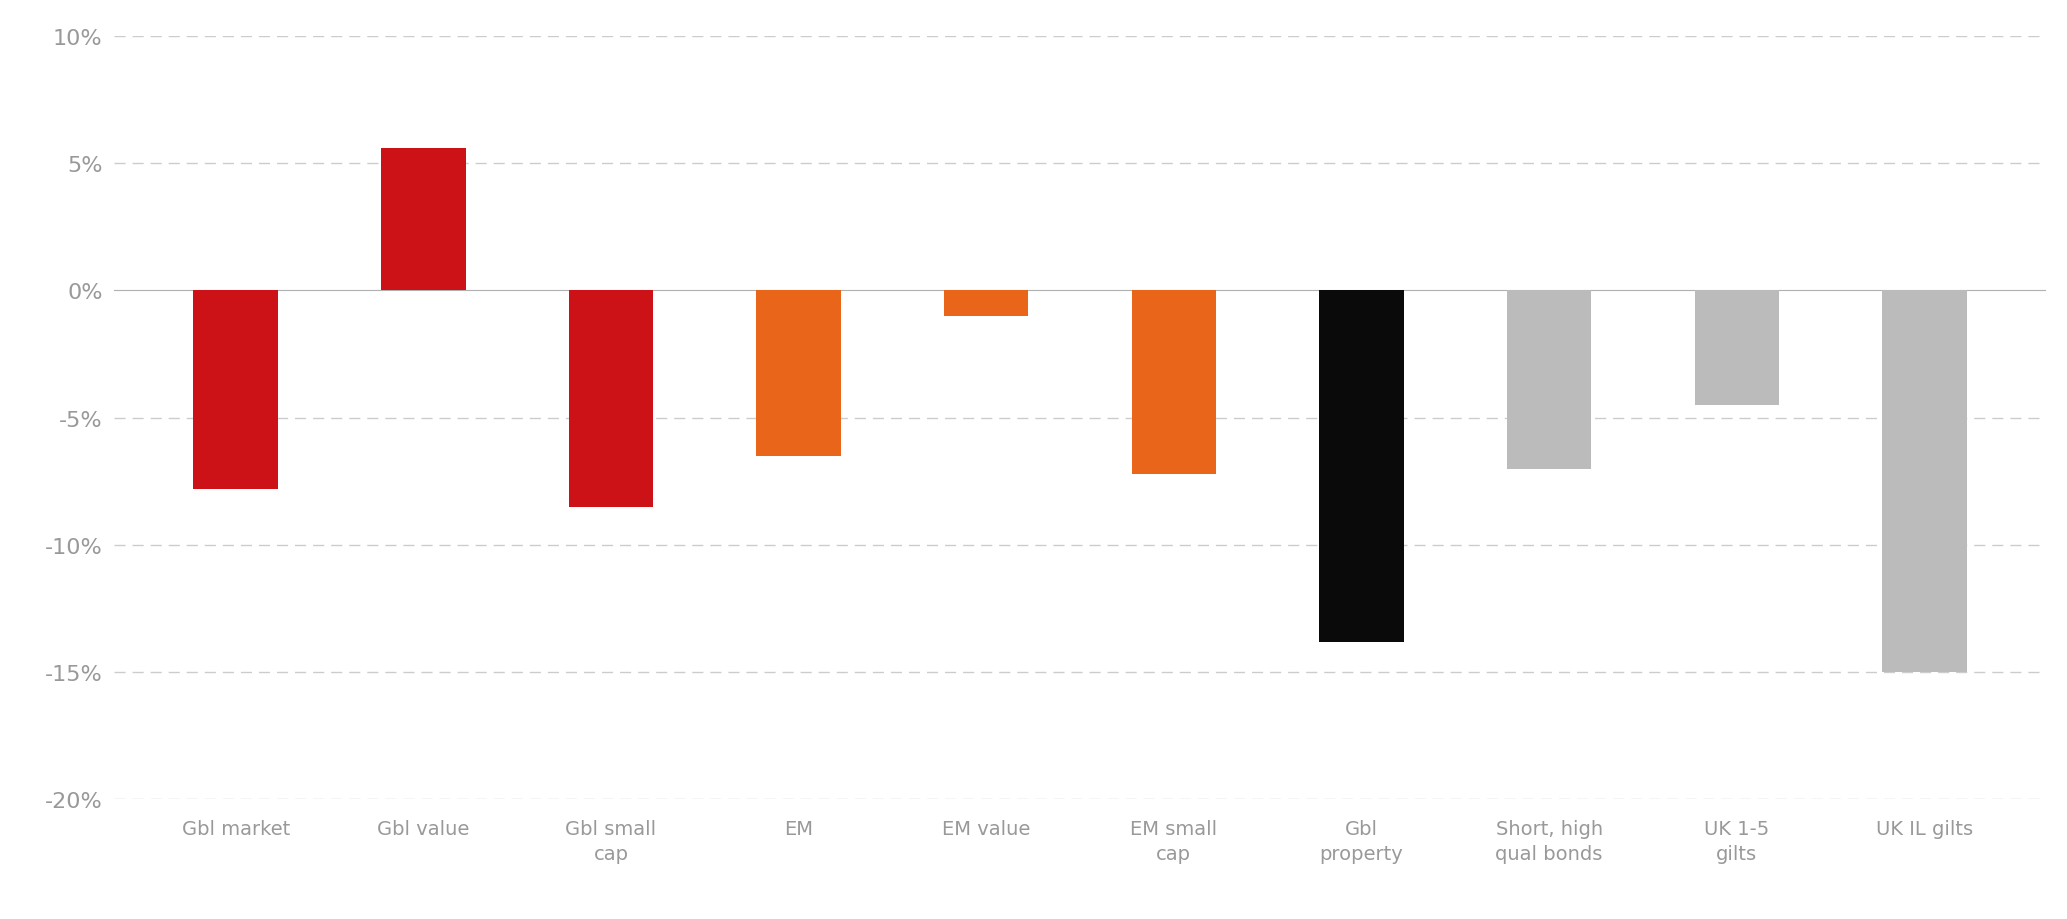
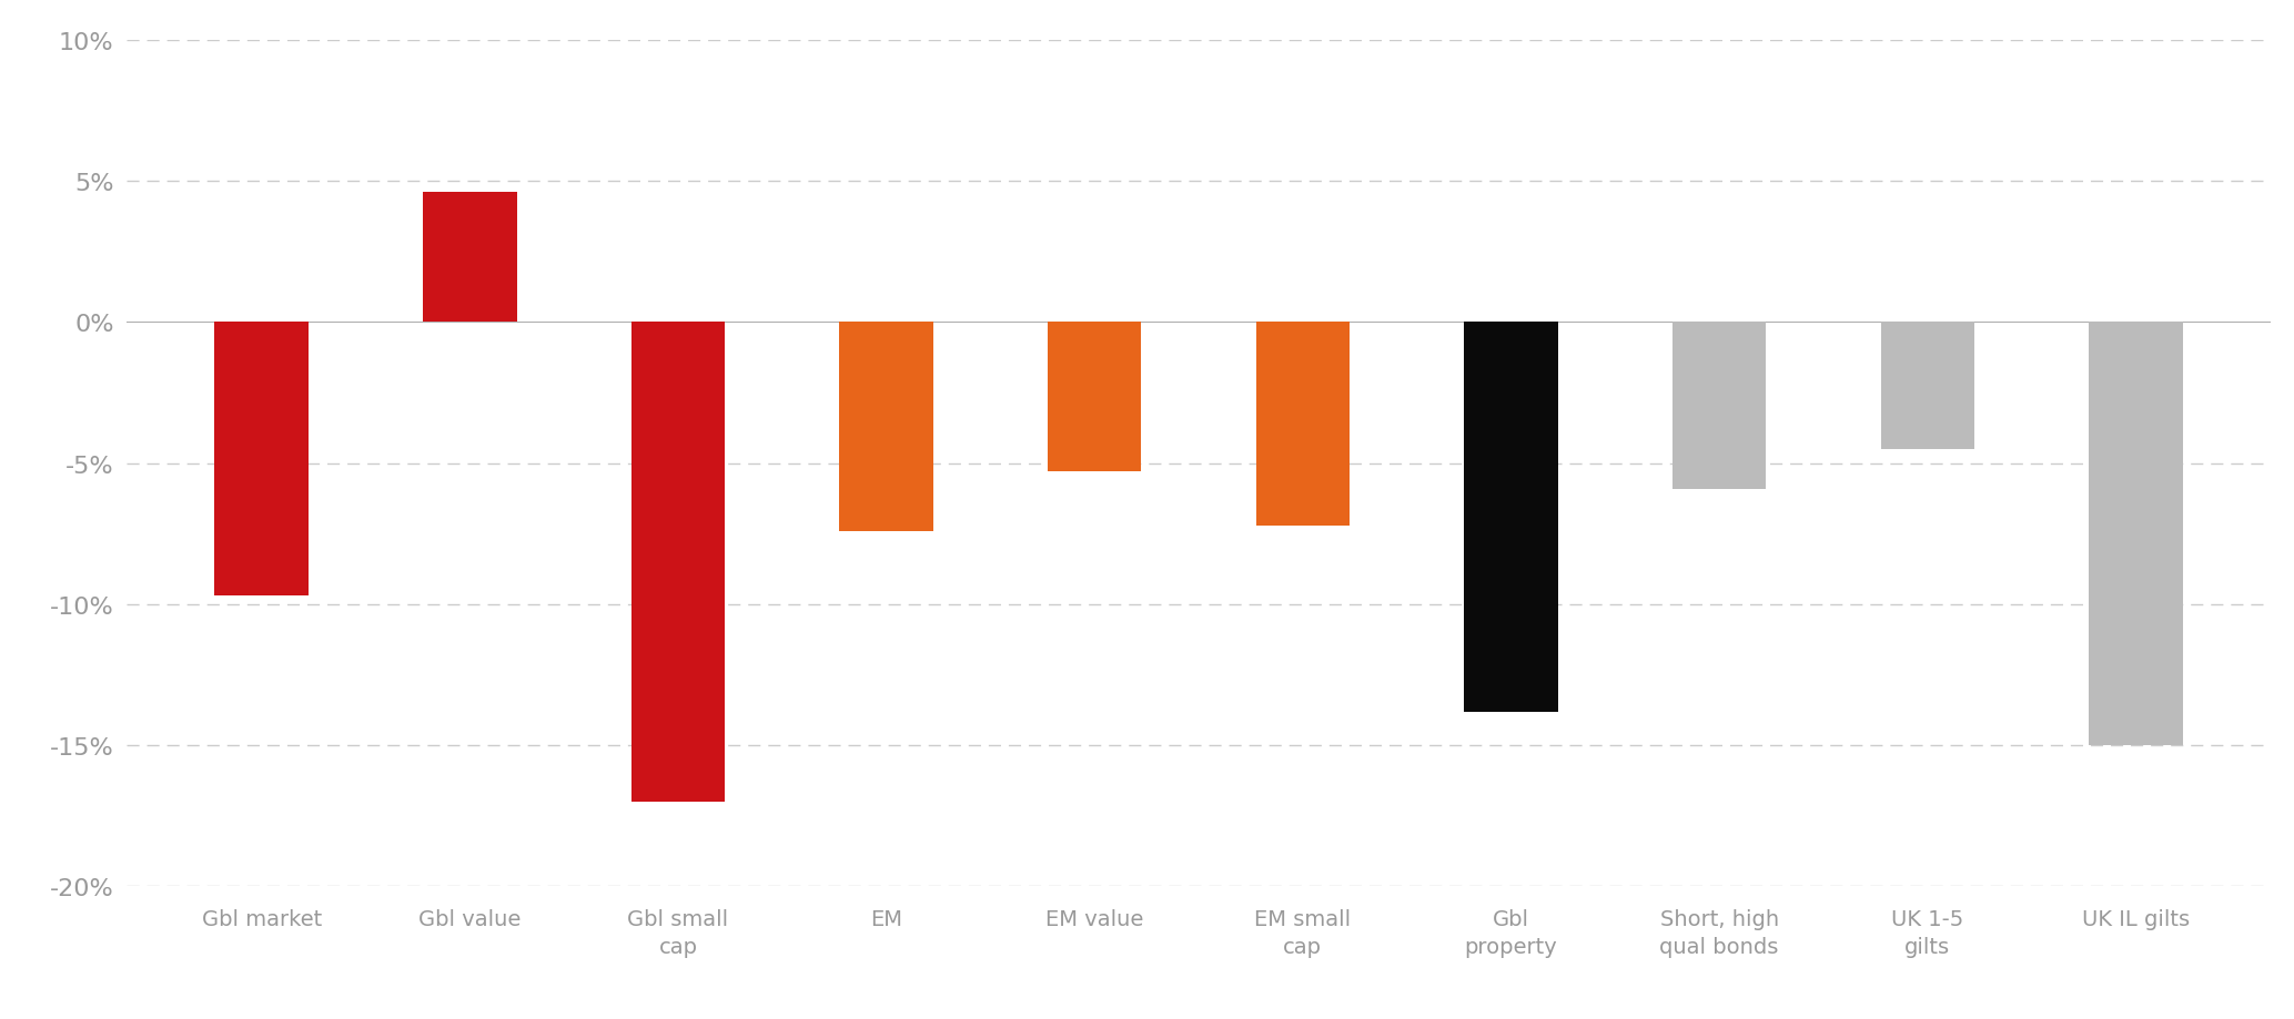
Gbl market: -7.8% -> -9.7%
Gbl value: 5.6% -> 4.6%
Gbl small cap: -8.5% -> -17.0%
EM: -6.5% -> -7.4%
EM value: -1.0% -> -5.3%
Short, high qual bonds: -7.0% -> -5.9%
